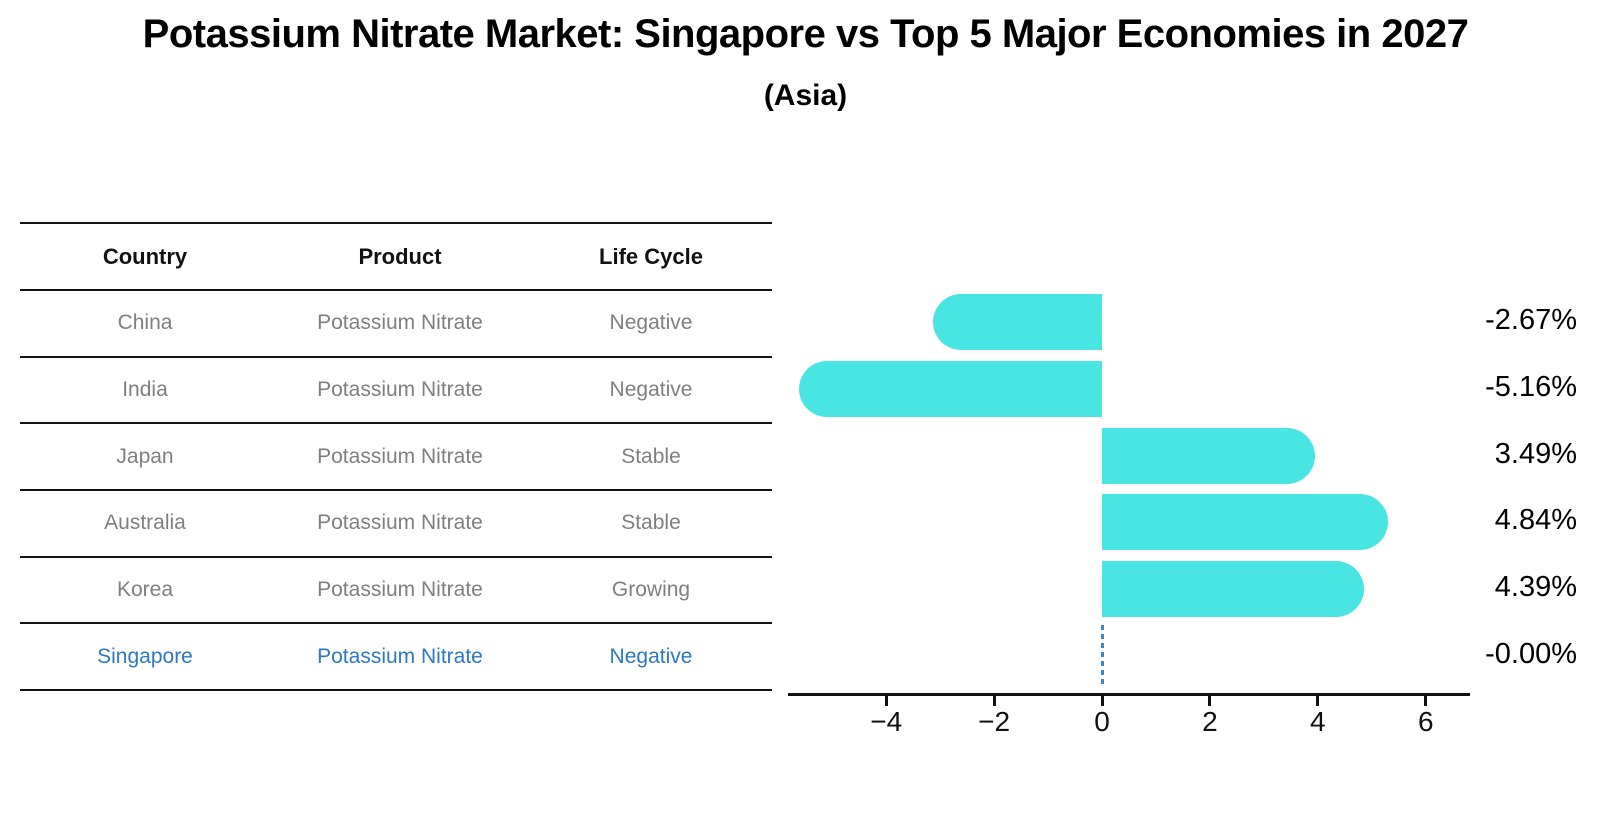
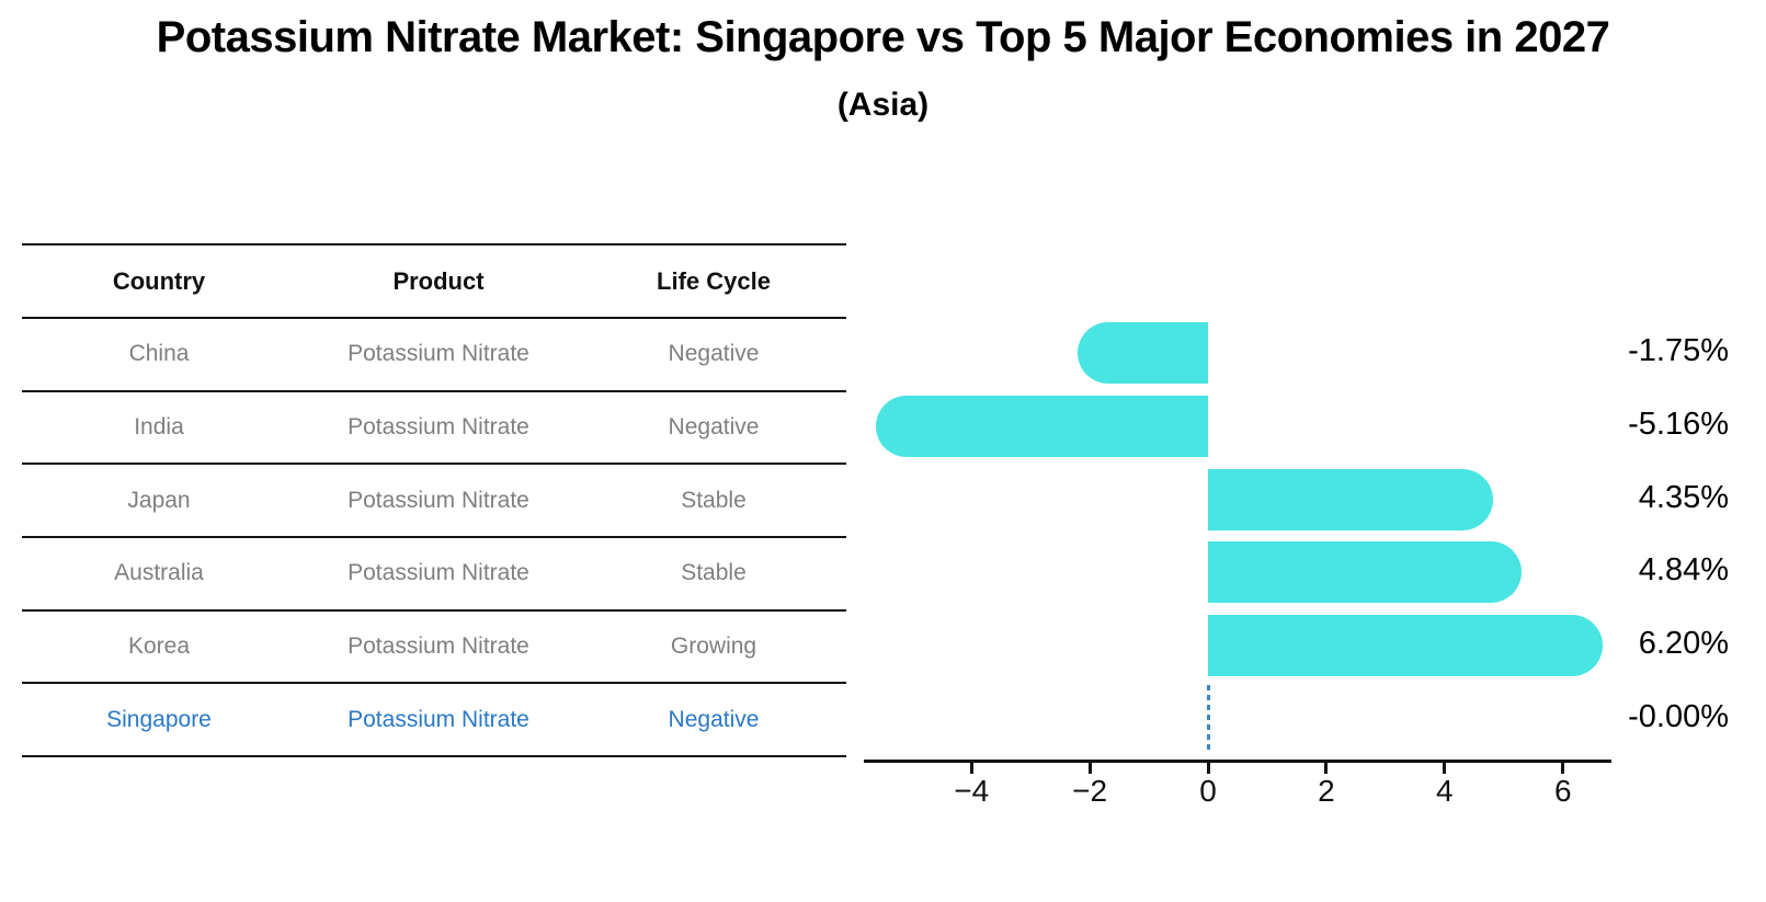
China: -2.67% -> -1.75%
Japan: 3.49% -> 4.35%
Korea: 4.39% -> 6.20%
